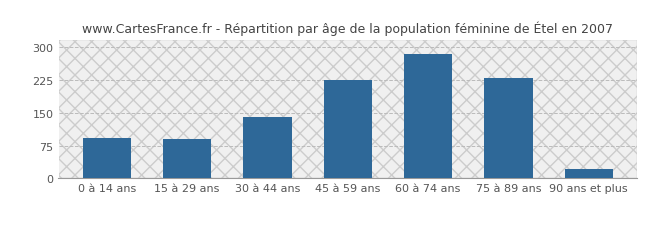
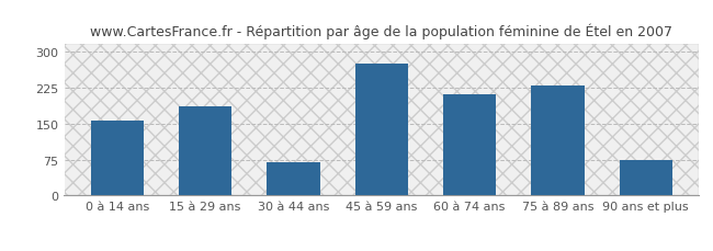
0 à 14 ans: 93 -> 155
15 à 29 ans: 90 -> 185
30 à 44 ans: 140 -> 70
45 à 59 ans: 224 -> 275
60 à 74 ans: 284 -> 210
90 ans et plus: 22 -> 75
